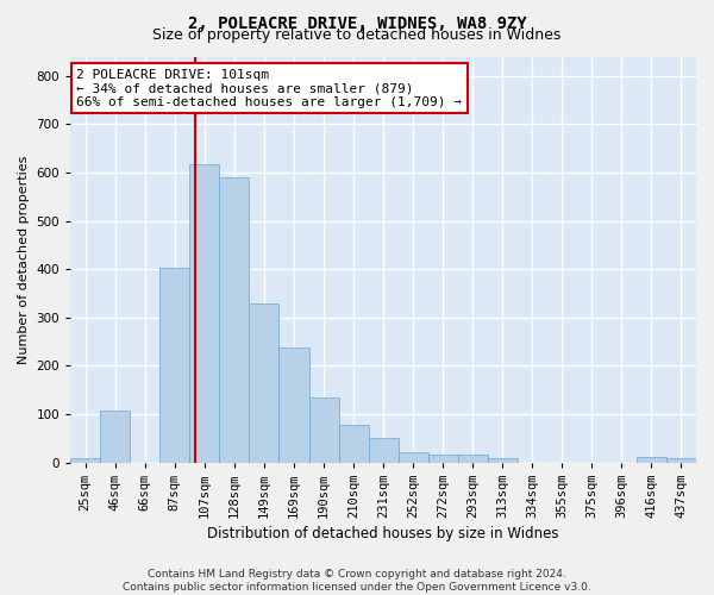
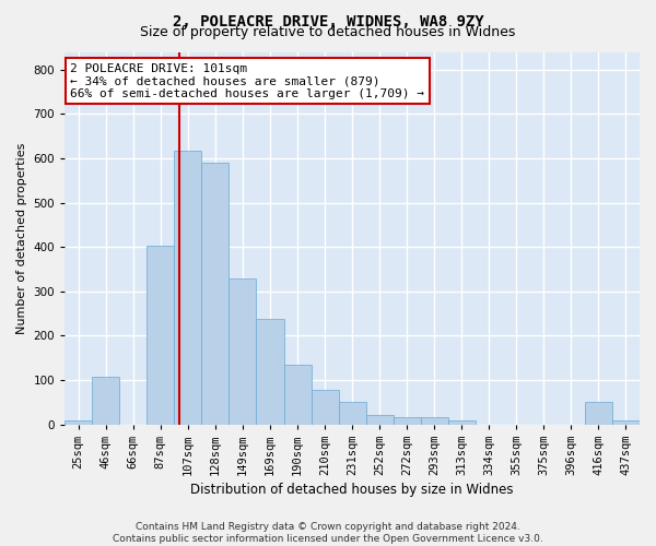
416sqm: 10 -> 50
